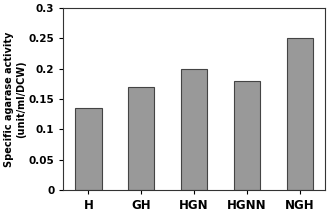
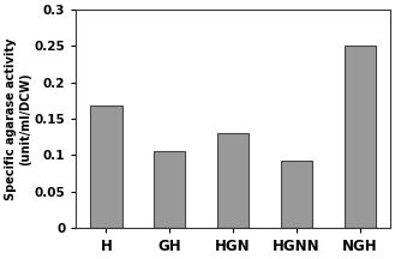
H: 0.135 -> 0.168
GH: 0.170 -> 0.106
HGN: 0.200 -> 0.130
HGNN: 0.180 -> 0.092
